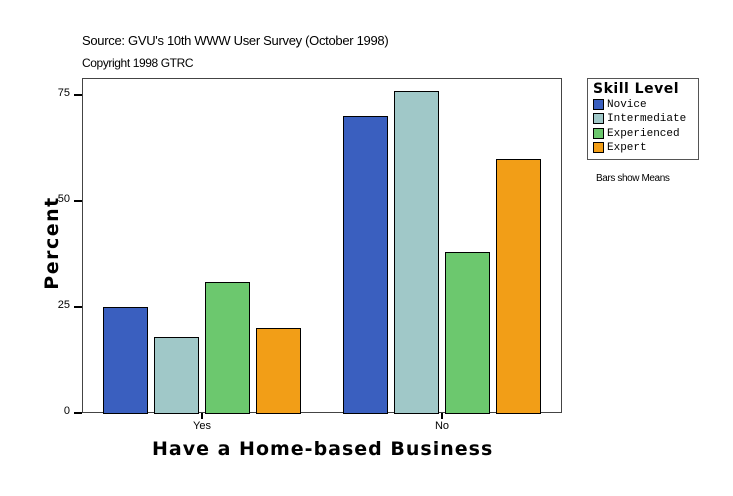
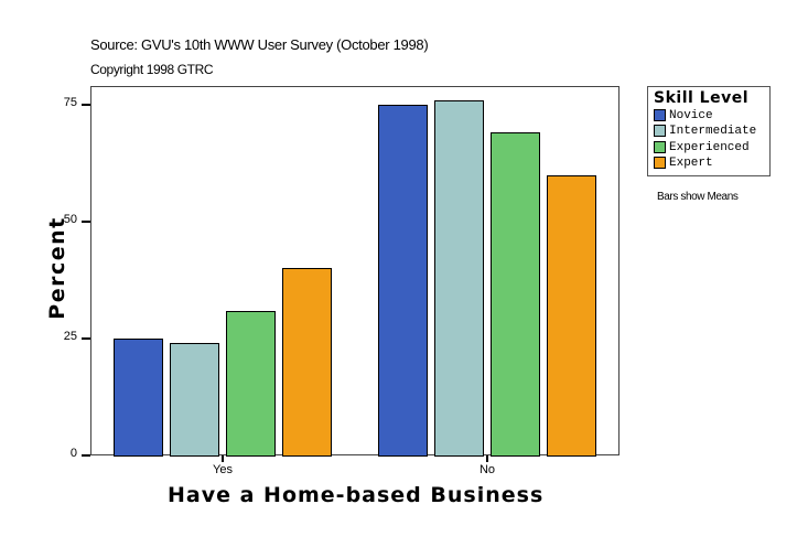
Intermediate/Yes: 18 -> 24
Expert/Yes: 20 -> 40
Novice/No: 70 -> 75
Experienced/No: 38 -> 69
